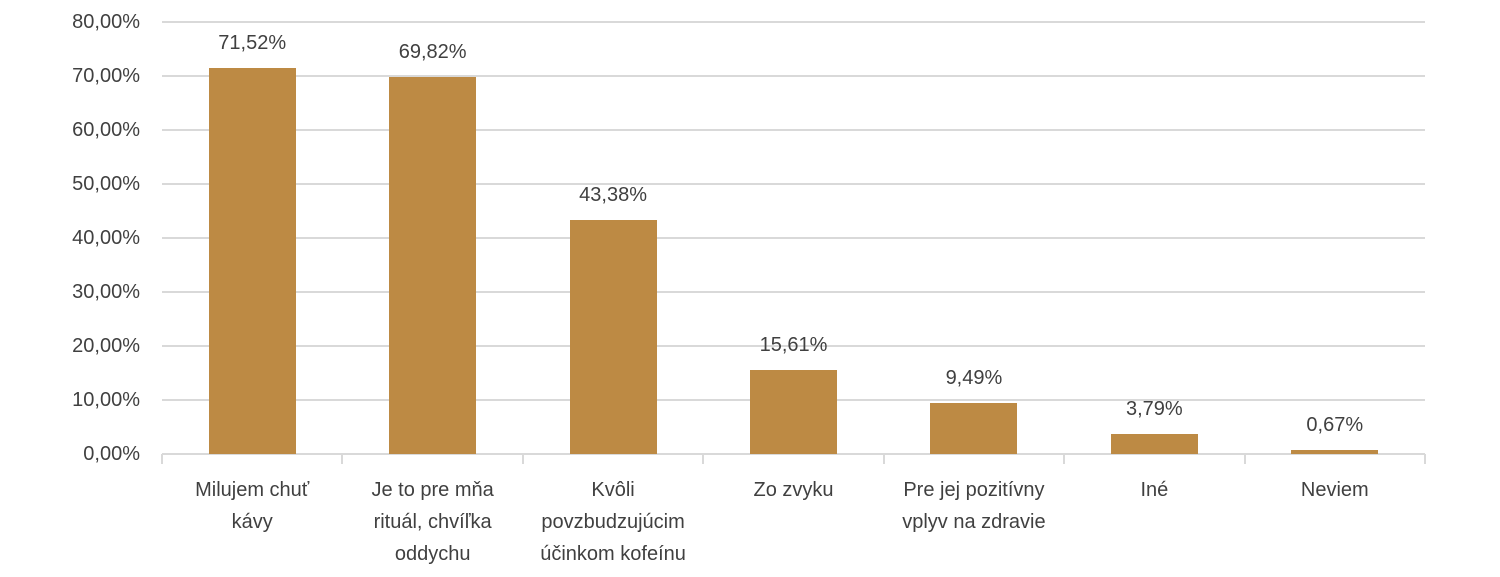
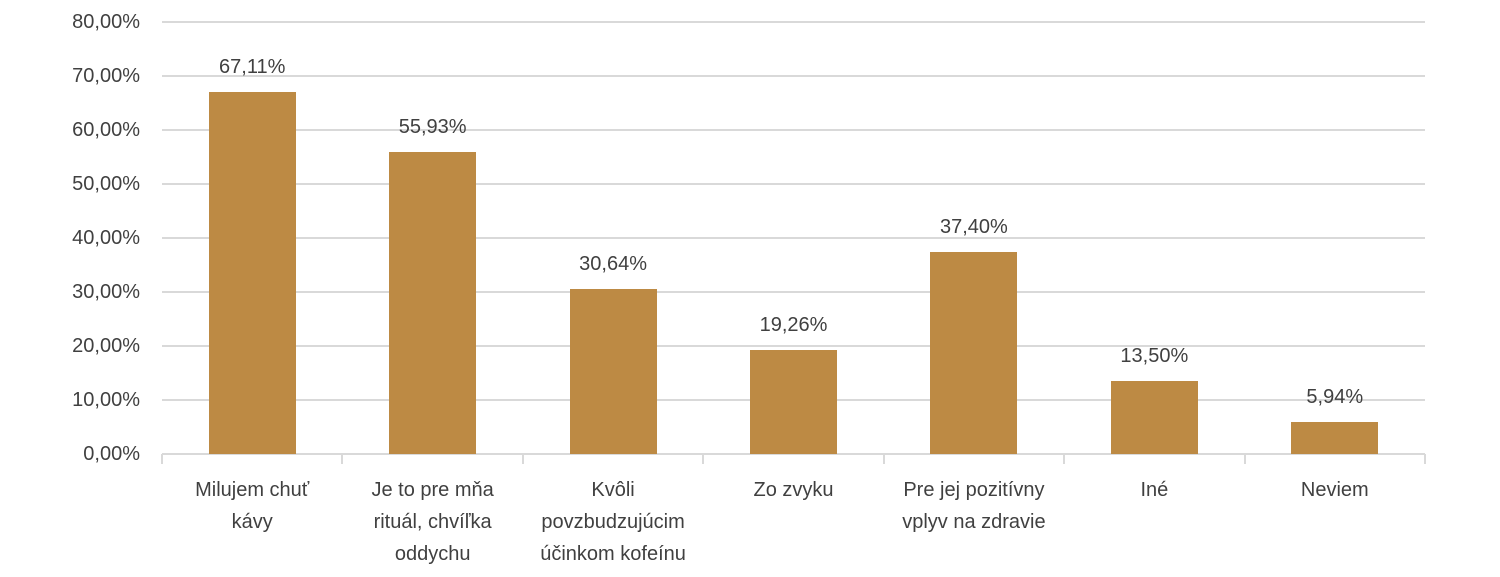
Milujem chuť kávy: 71,52% -> 67,11%
Je to pre mňa rituál, chvíľka oddychu: 69,82% -> 55,93%
Kvôli povzbudzujúcim účinkom kofeínu: 43,38% -> 30,64%
Zo zvyku: 15,61% -> 19,26%
Pre jej pozitívny vplyv na zdravie: 9,49% -> 37,40%
Iné: 3,79% -> 13,50%
Neviem: 0,67% -> 5,94%
